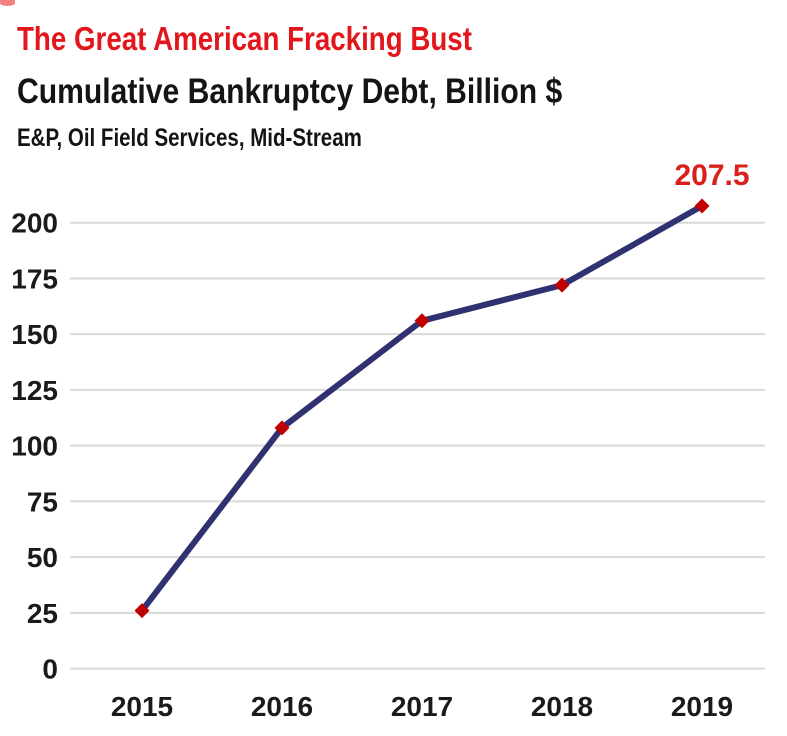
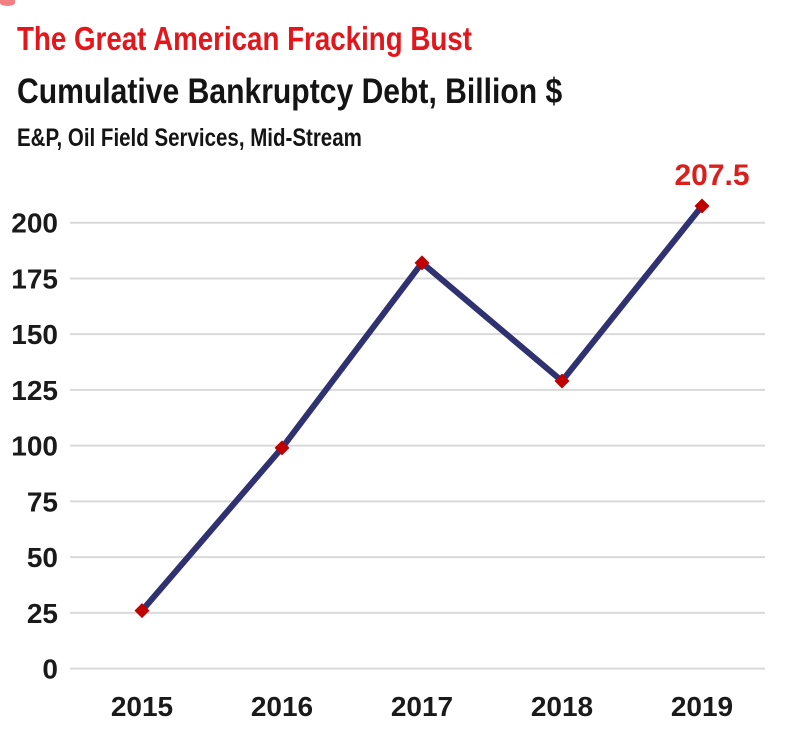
2016: 108 -> 99
2017: 156 -> 182
2018: 172 -> 129
